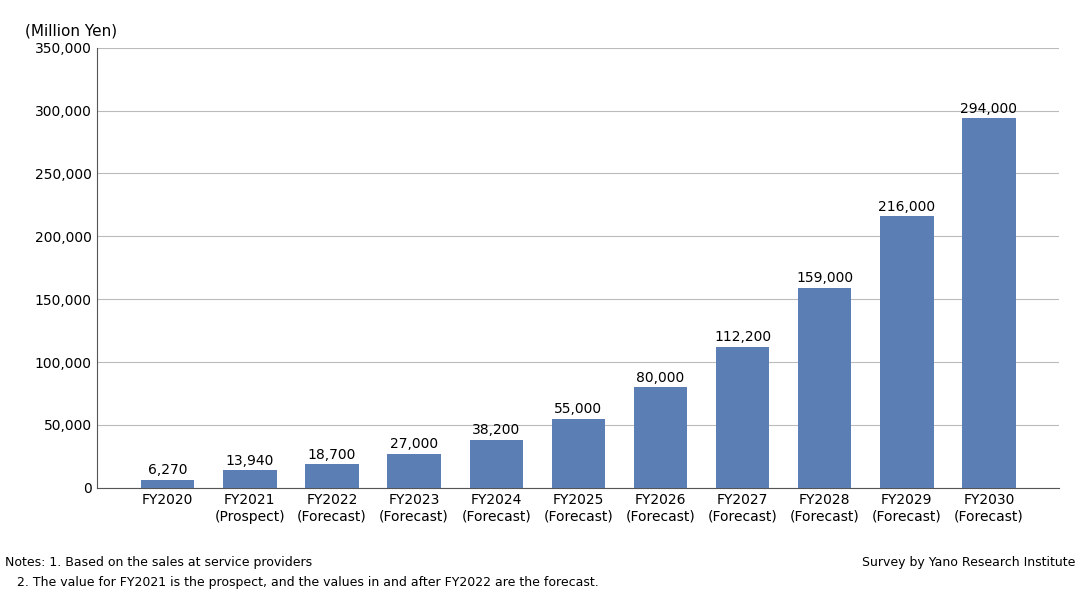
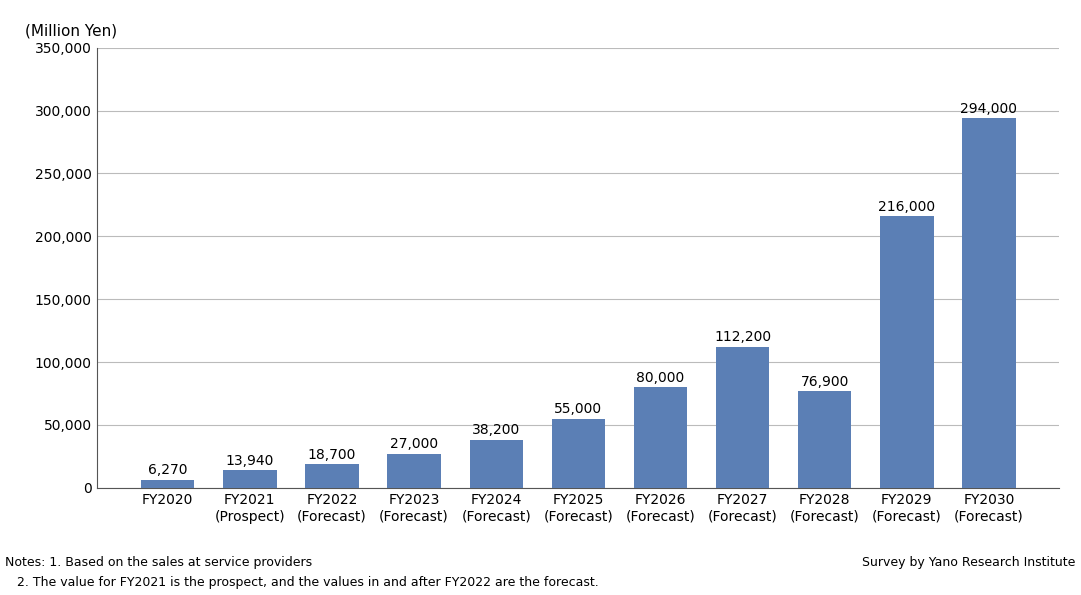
FY2028 (Forecast): 159,000 -> 76,900
